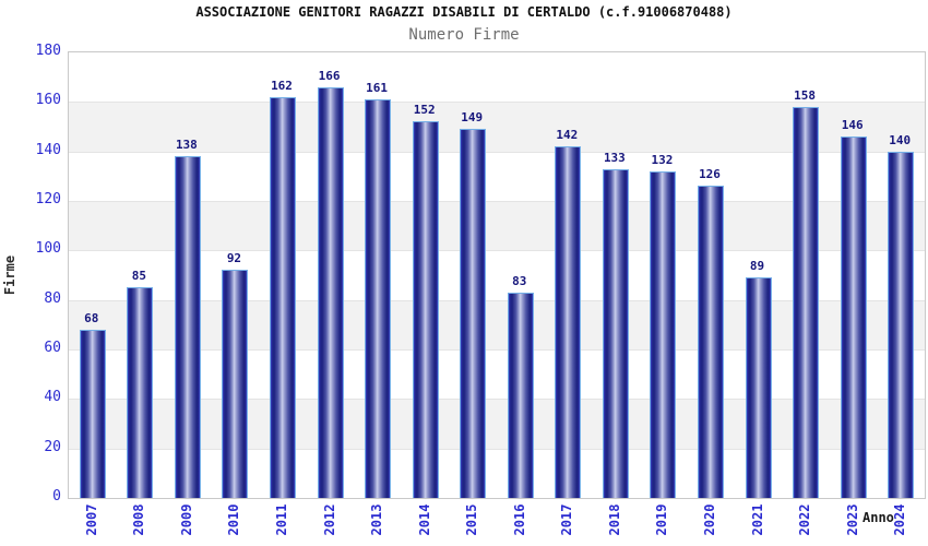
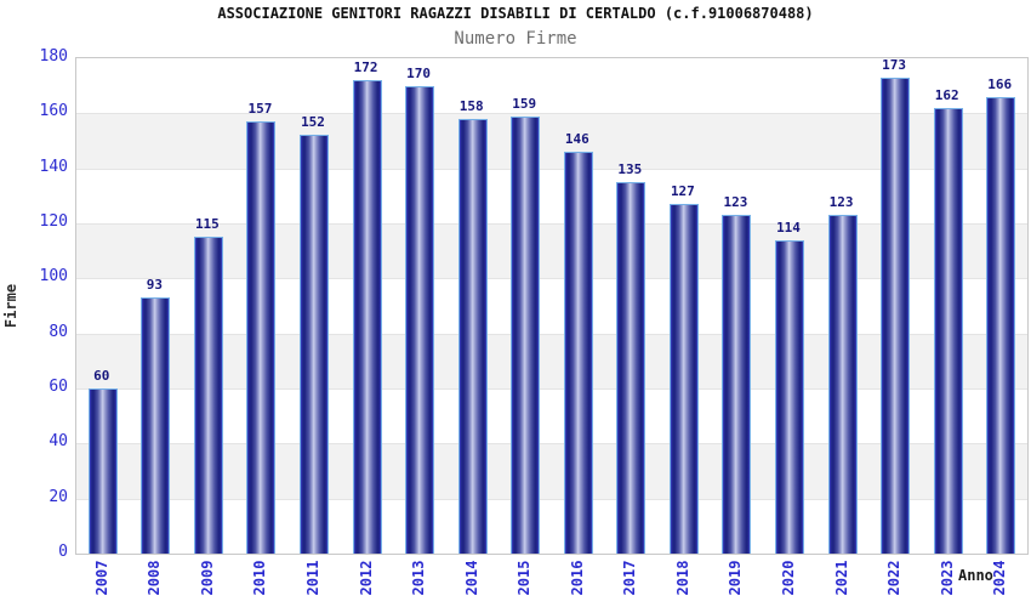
2007: 68 -> 60
2008: 85 -> 93
2009: 138 -> 115
2010: 92 -> 157
2011: 162 -> 152
2012: 166 -> 172
2013: 161 -> 170
2014: 152 -> 158
2015: 149 -> 159
2016: 83 -> 146
2017: 142 -> 135
2018: 133 -> 127
2019: 132 -> 123
2020: 126 -> 114
2021: 89 -> 123
2022: 158 -> 173
2023: 146 -> 162
2024: 140 -> 166
